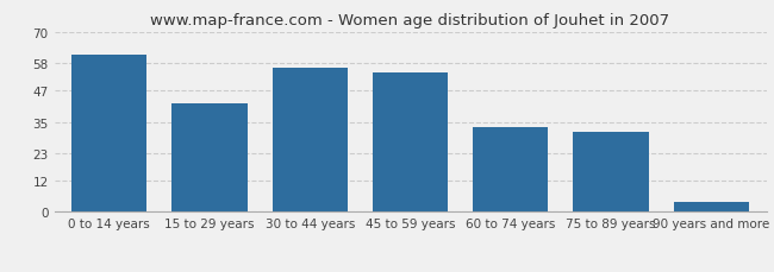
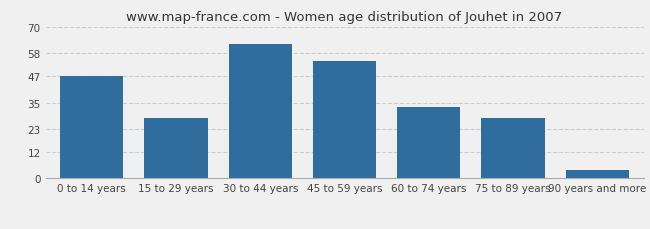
0 to 14 years: 61 -> 47
15 to 29 years: 42 -> 28
30 to 44 years: 56 -> 62
75 to 89 years: 31 -> 28
